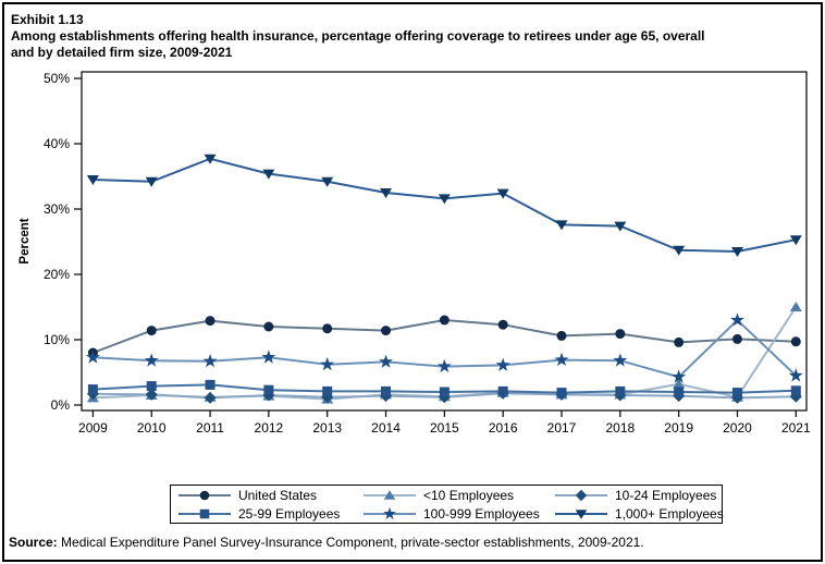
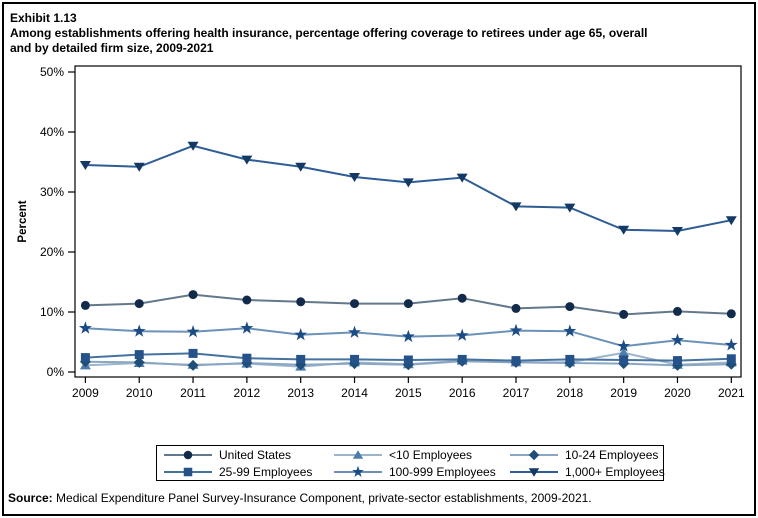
United States/2009: 8% -> 11%
United States/2015: 13% -> 11%
100-999 Employees/2020: 13% -> 5%
<10 Employees/2021: 15% -> 2%
